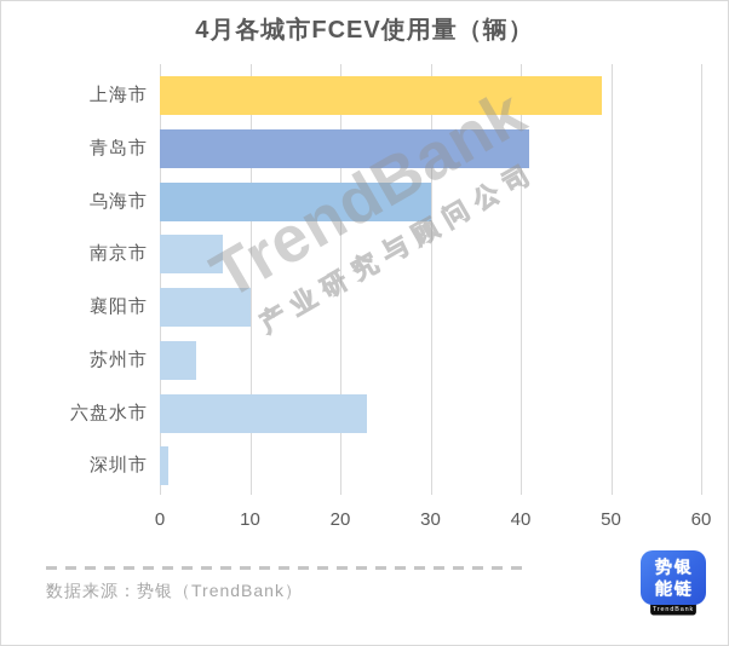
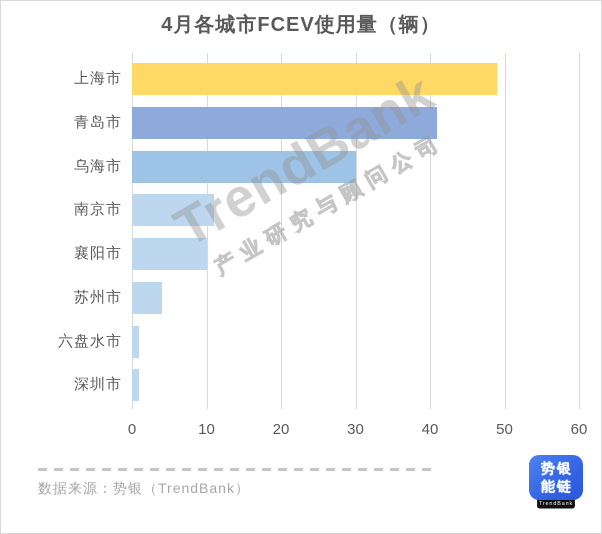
南京市: 7 -> 11
六盘水市: 23 -> 1
